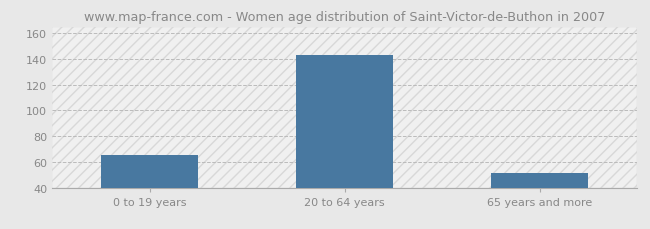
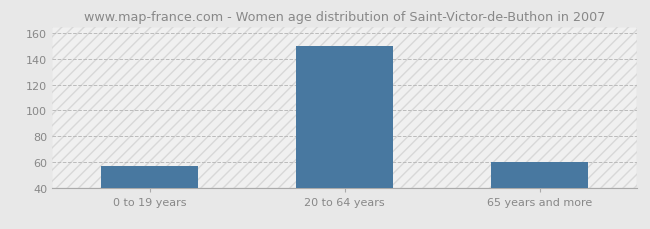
0 to 19 years: 65 -> 57
20 to 64 years: 143 -> 150
65 years and more: 51 -> 60
